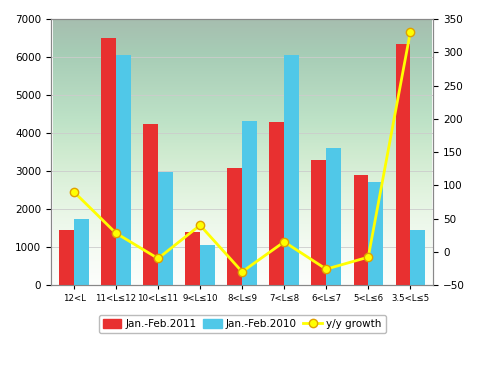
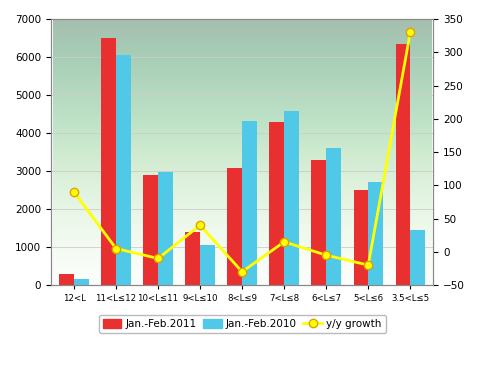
Jan.-Feb.2011/12<L: 1450 -> 280
Jan.-Feb.2010/12<L: 1750 -> 150
y/y growth/11<L≤12: 28 -> 5
Jan.-Feb.2011/10<L≤11: 4250 -> 2900
Jan.-Feb.2010/7<L≤8: 6050 -> 4580
y/y growth/6<L≤7: -26 -> -5
Jan.-Feb.2011/5<L≤6: 2900 -> 2500
y/y growth/5<L≤6: -8 -> -20
